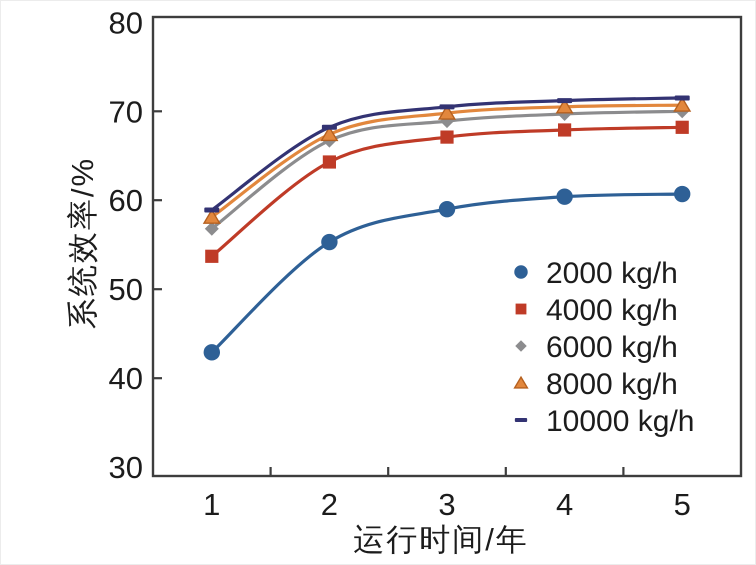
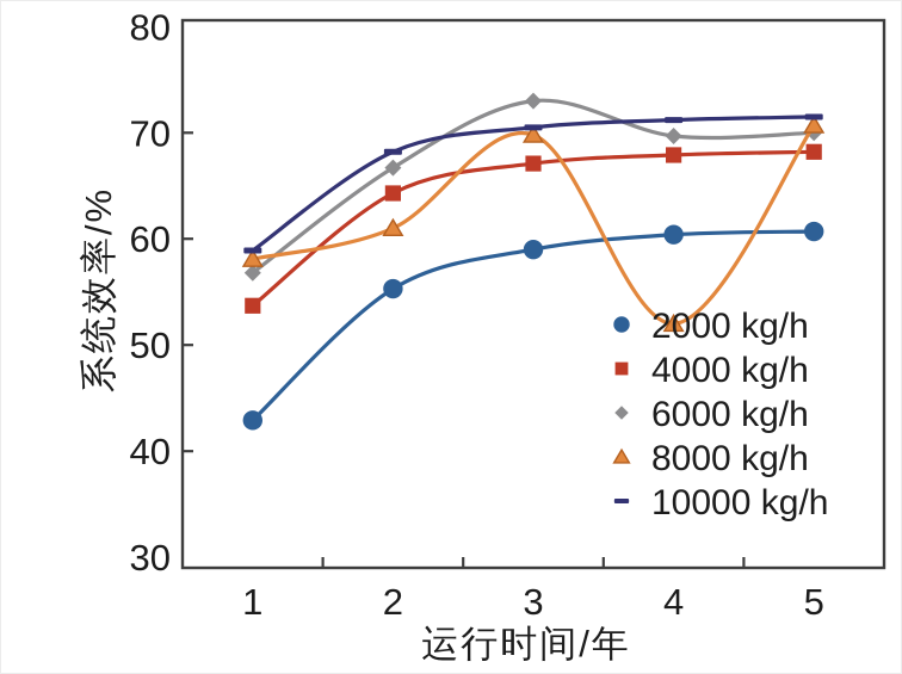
8000 kg/h/2: 67 -> 61
6000 kg/h/3: 69 -> 73
8000 kg/h/4: 70 -> 52
